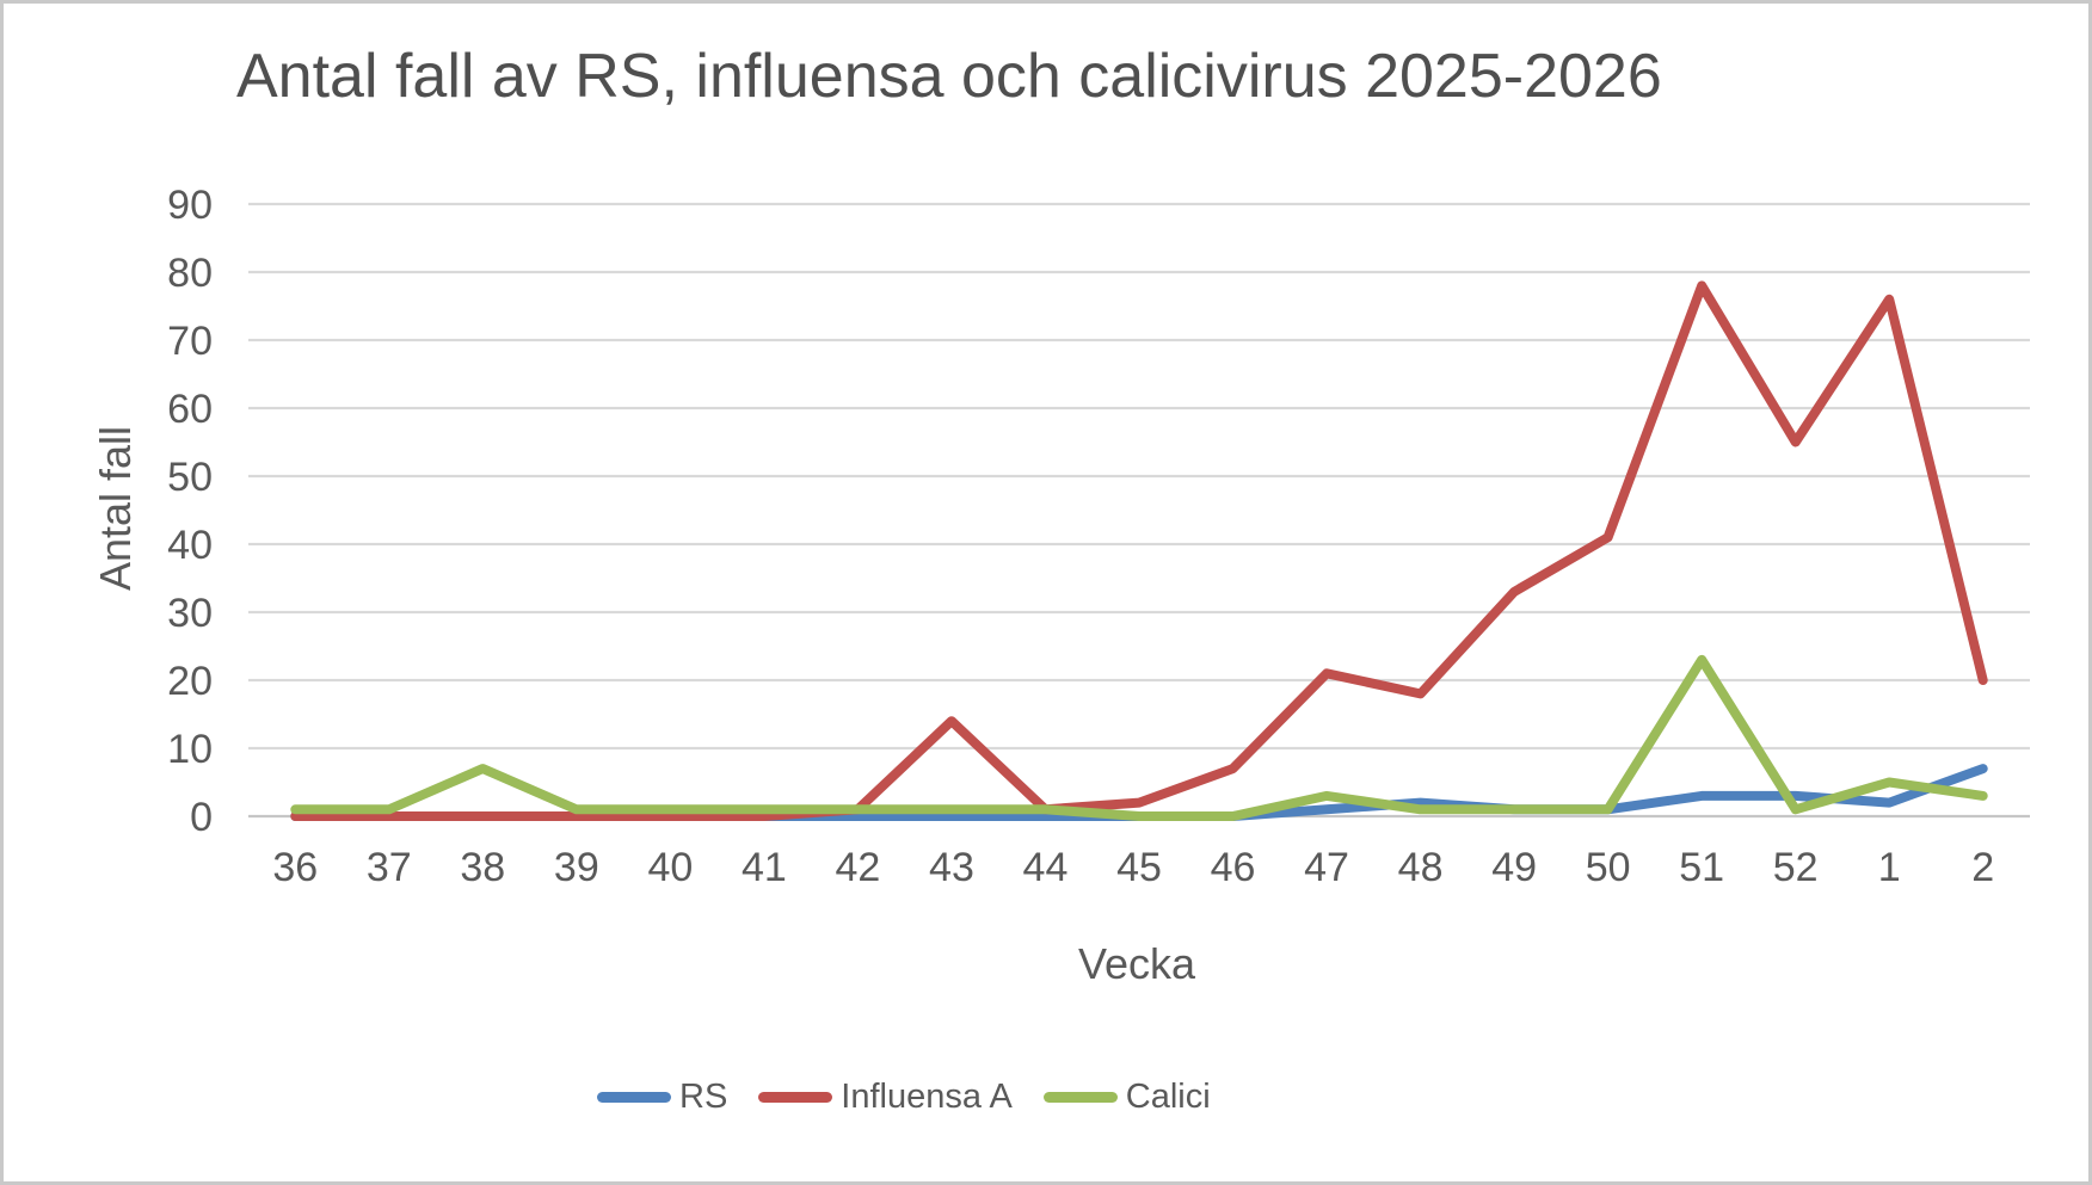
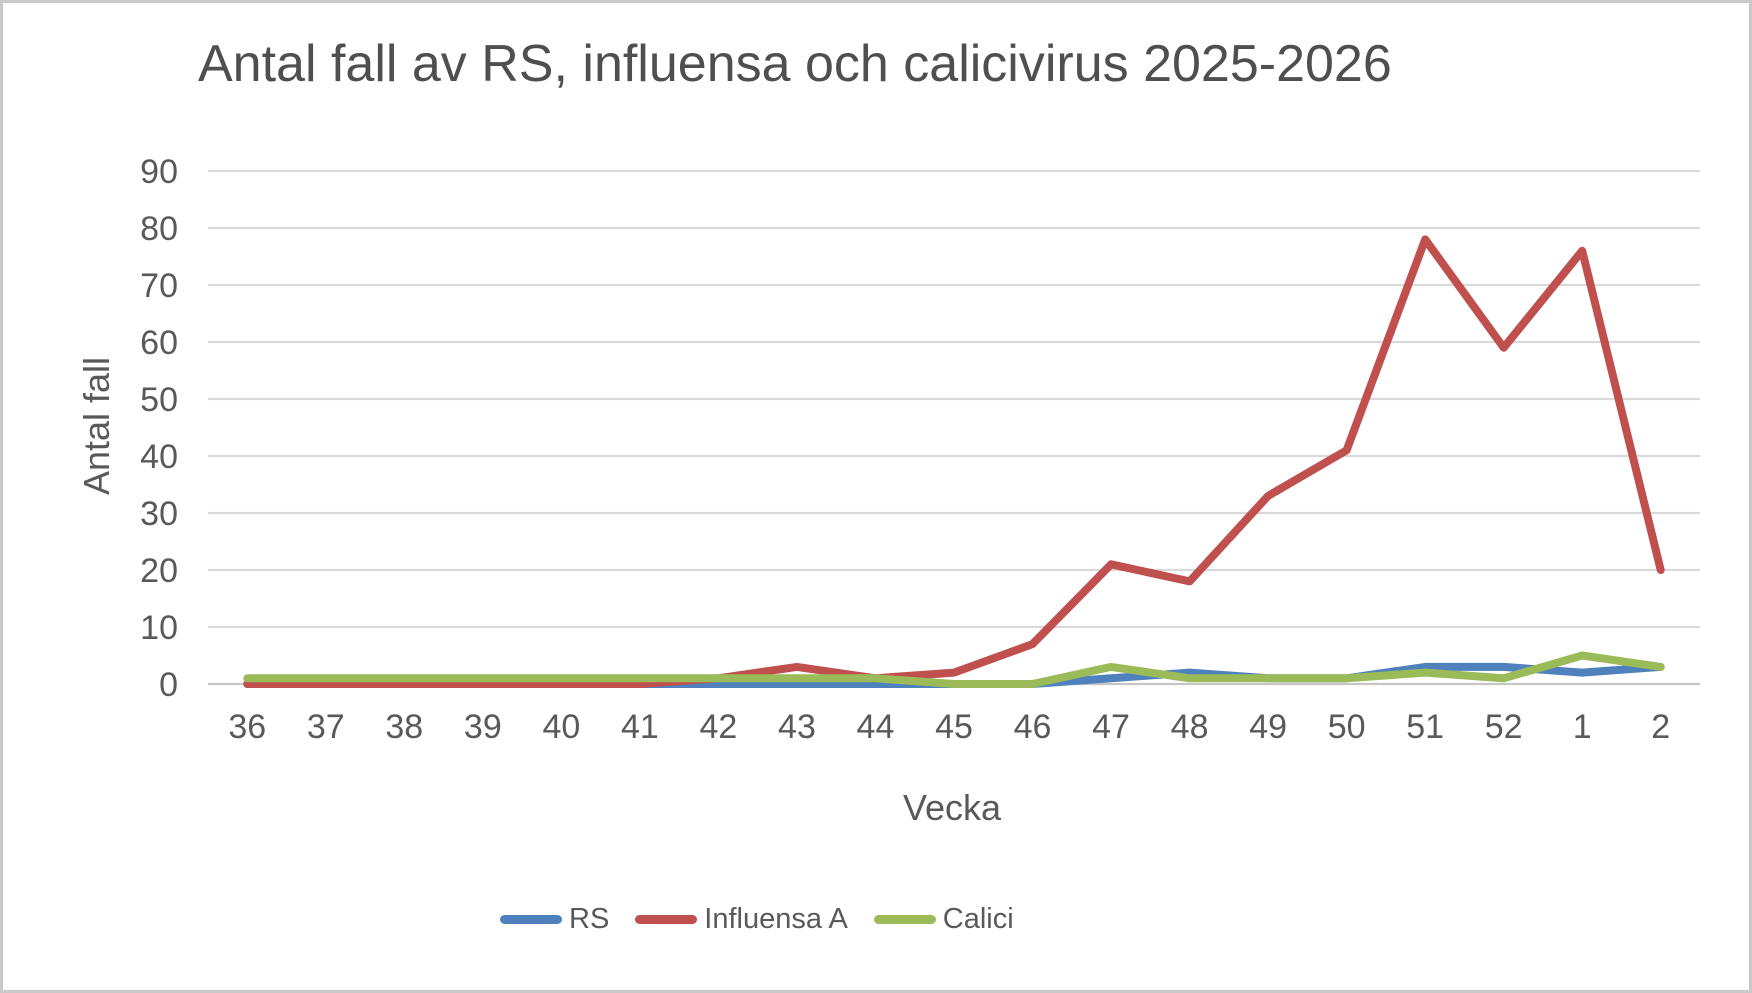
Calici/38: 7 -> 1
Influensa A/43: 14 -> 3
Calici/51: 23 -> 2
Influensa A/52: 55 -> 59
RS/2: 7 -> 3
